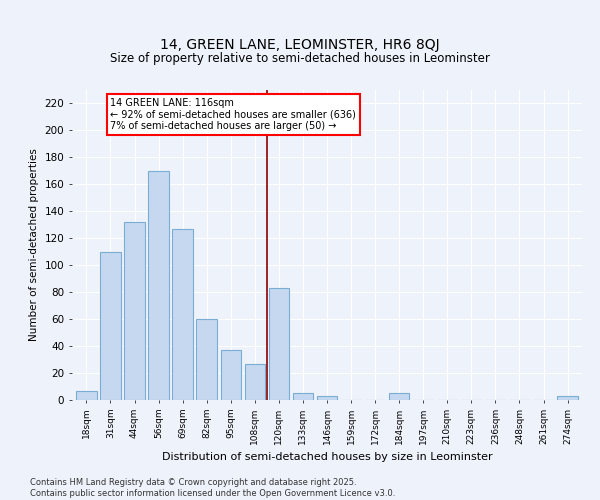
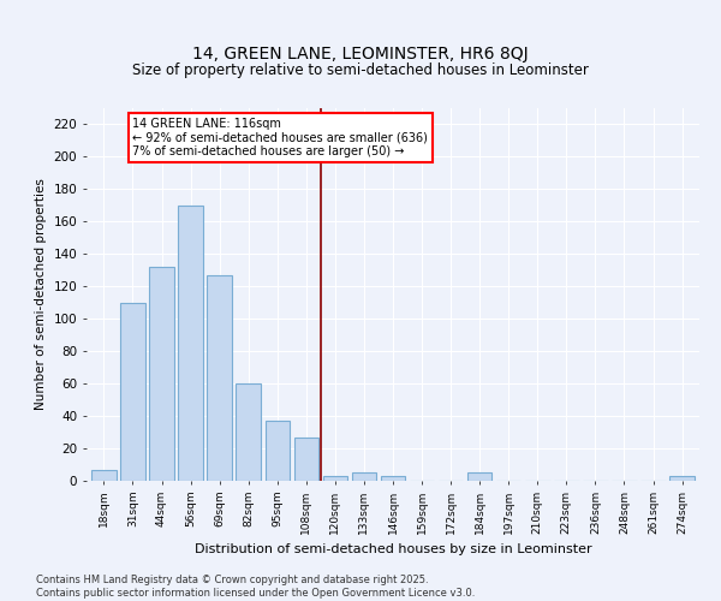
120sqm: 83 -> 3
